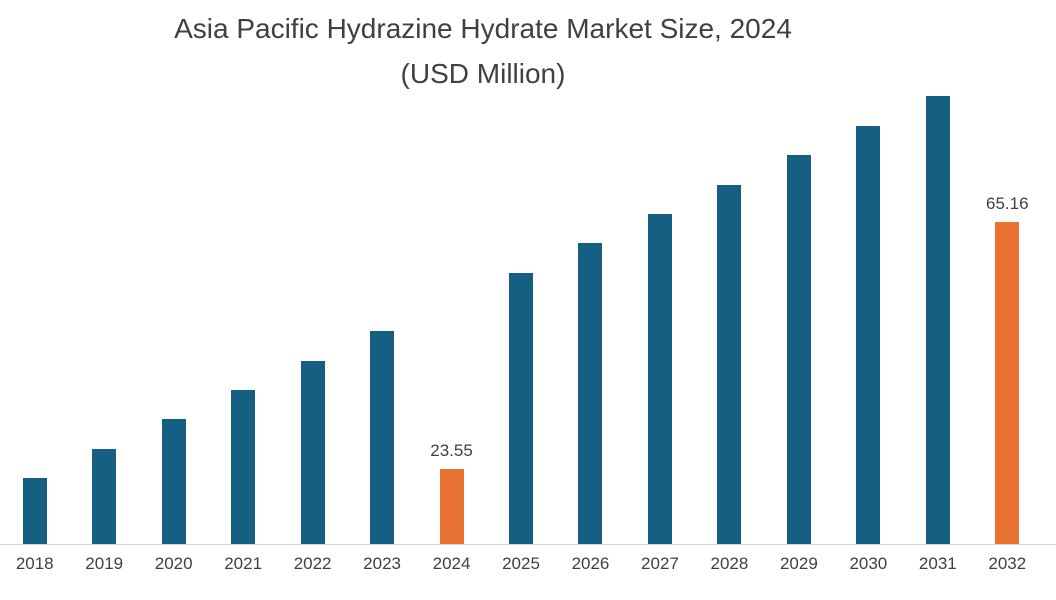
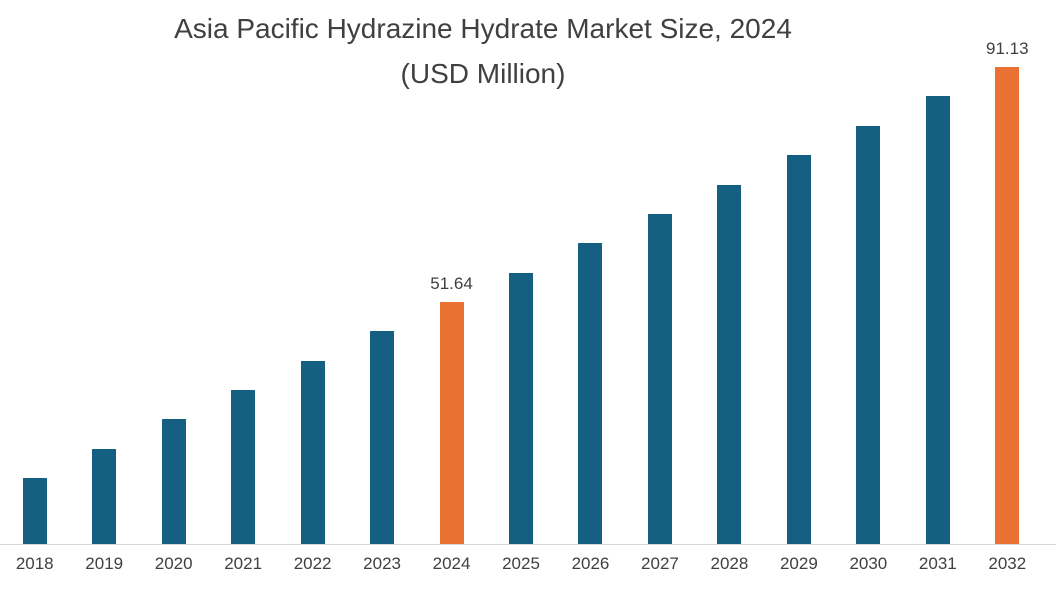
2024: 23.55 -> 51.64
2032: 65.16 -> 91.13
